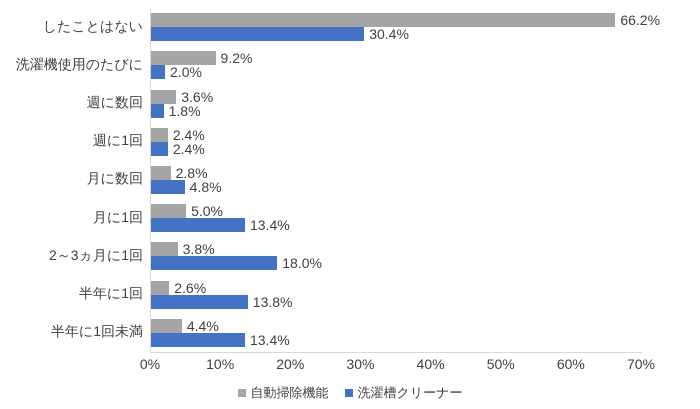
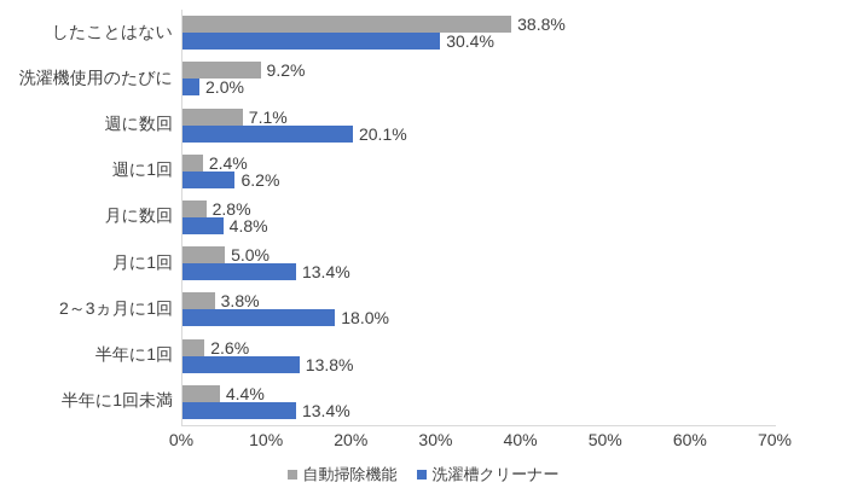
自動掃除機能/したことはない: 66.2% -> 38.8%
自動掃除機能/週に数回: 3.6% -> 7.1%
洗濯槽クリーナー/週に数回: 1.8% -> 20.1%
洗濯槽クリーナー/週に1回: 2.4% -> 6.2%
